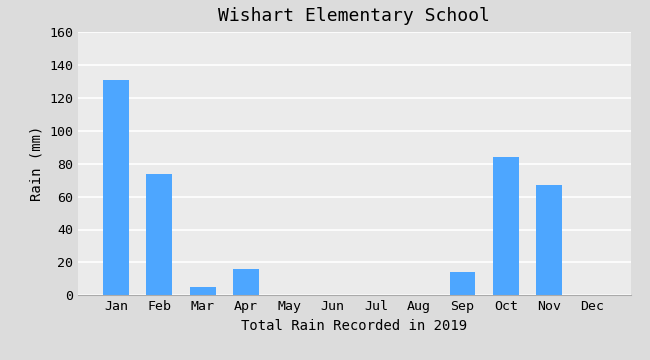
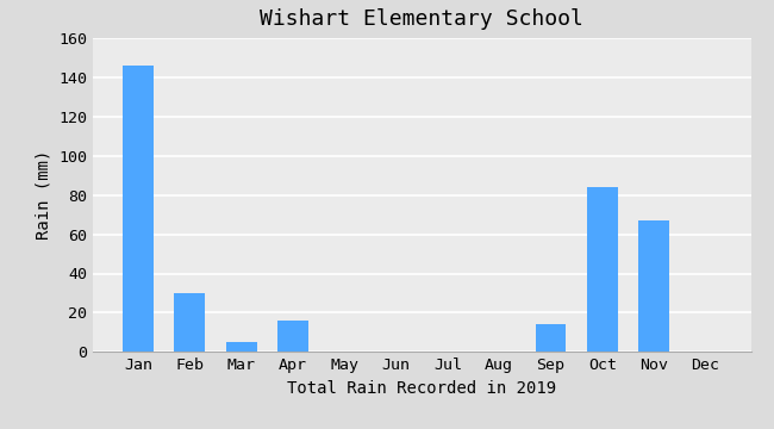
Jan: 131 -> 146
Feb: 74 -> 30
